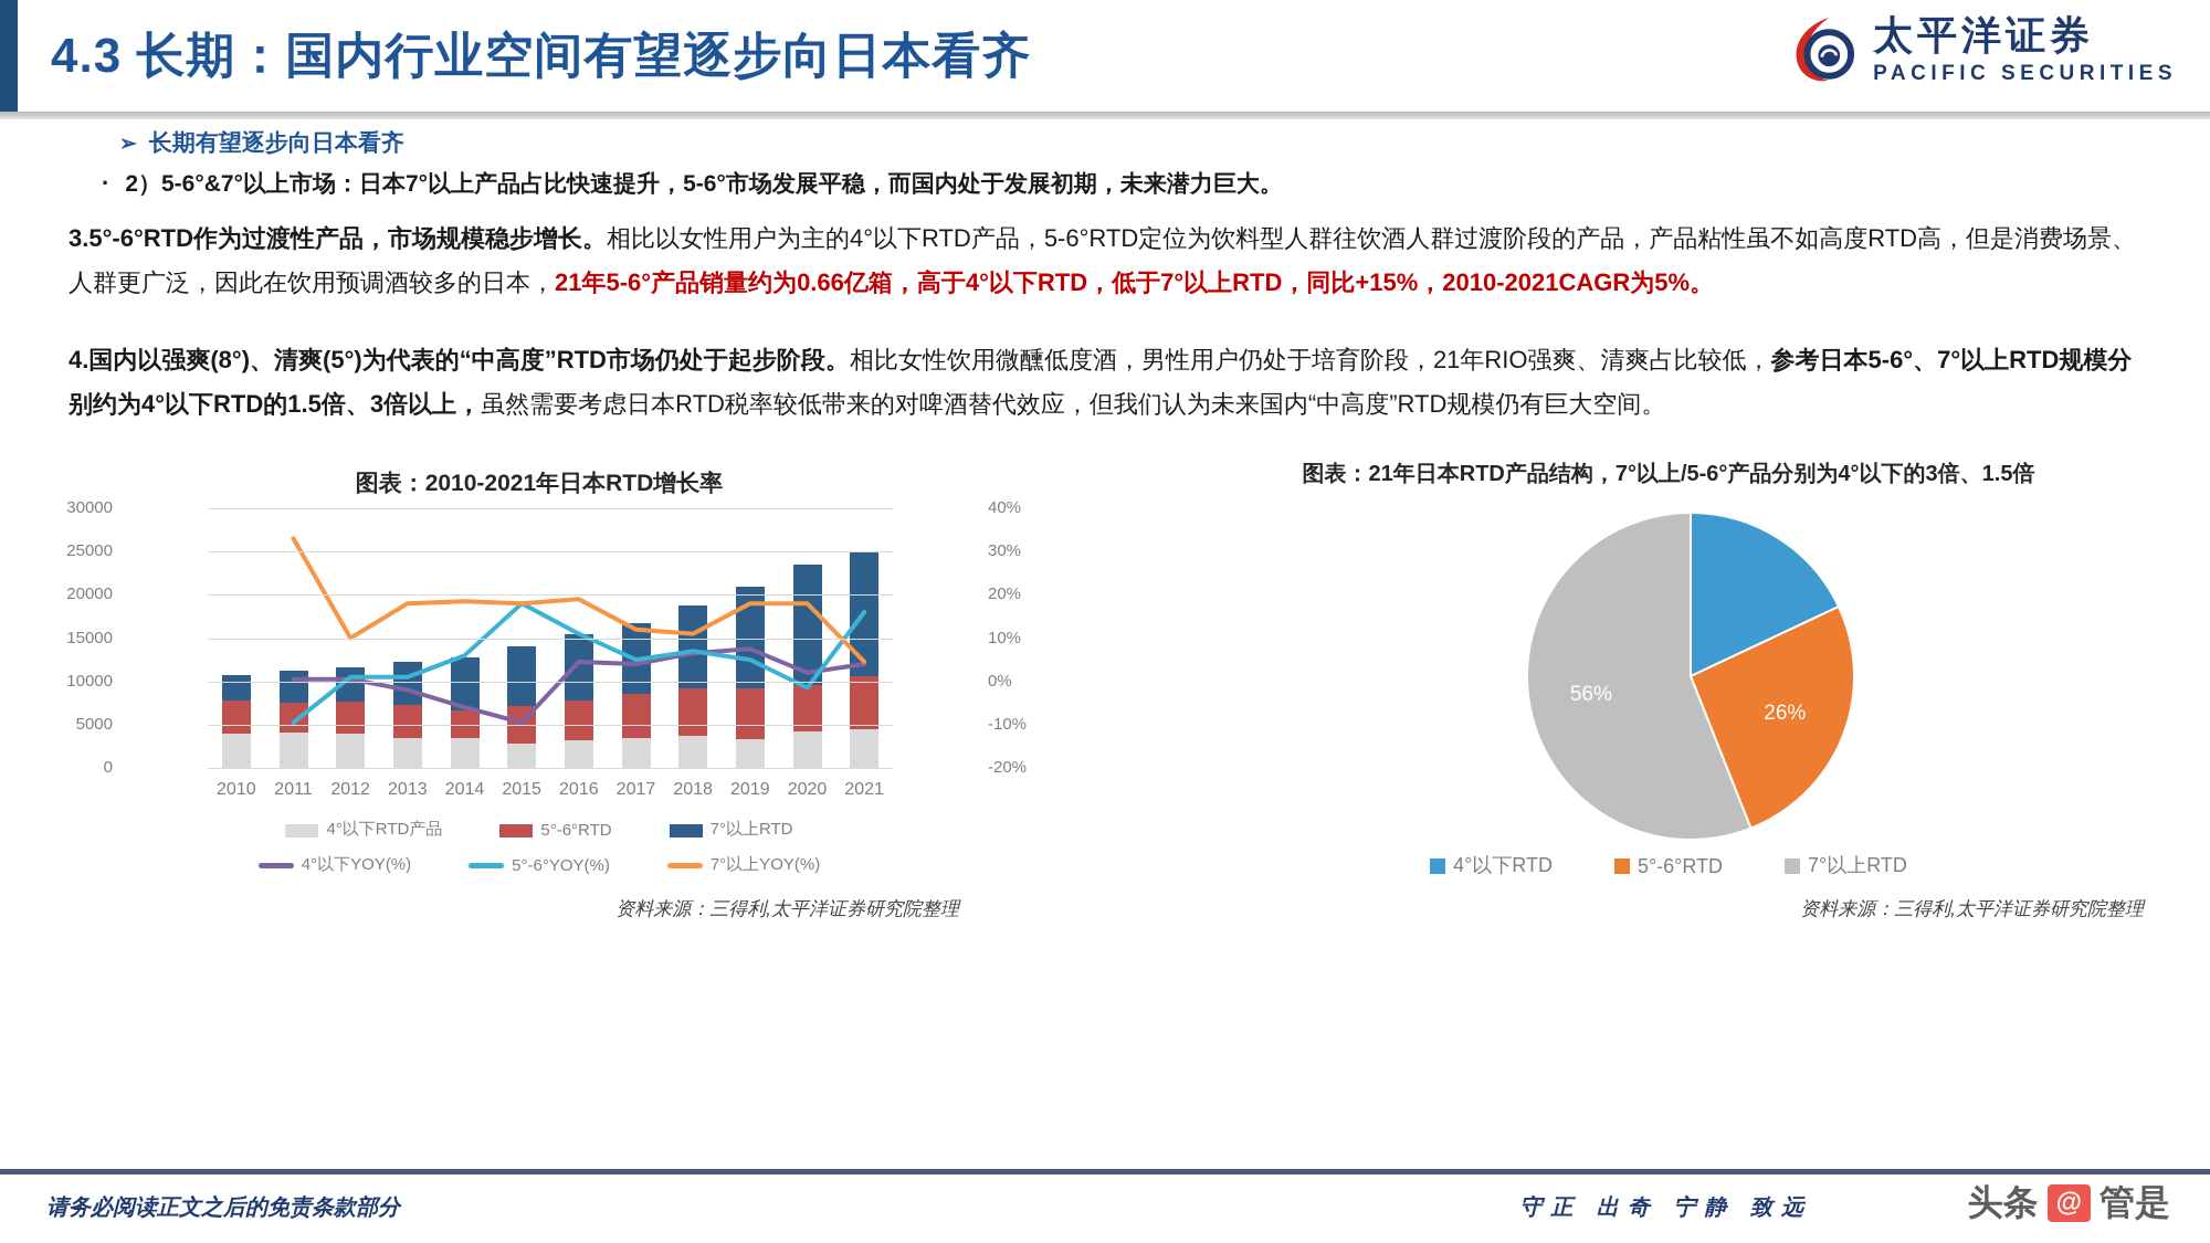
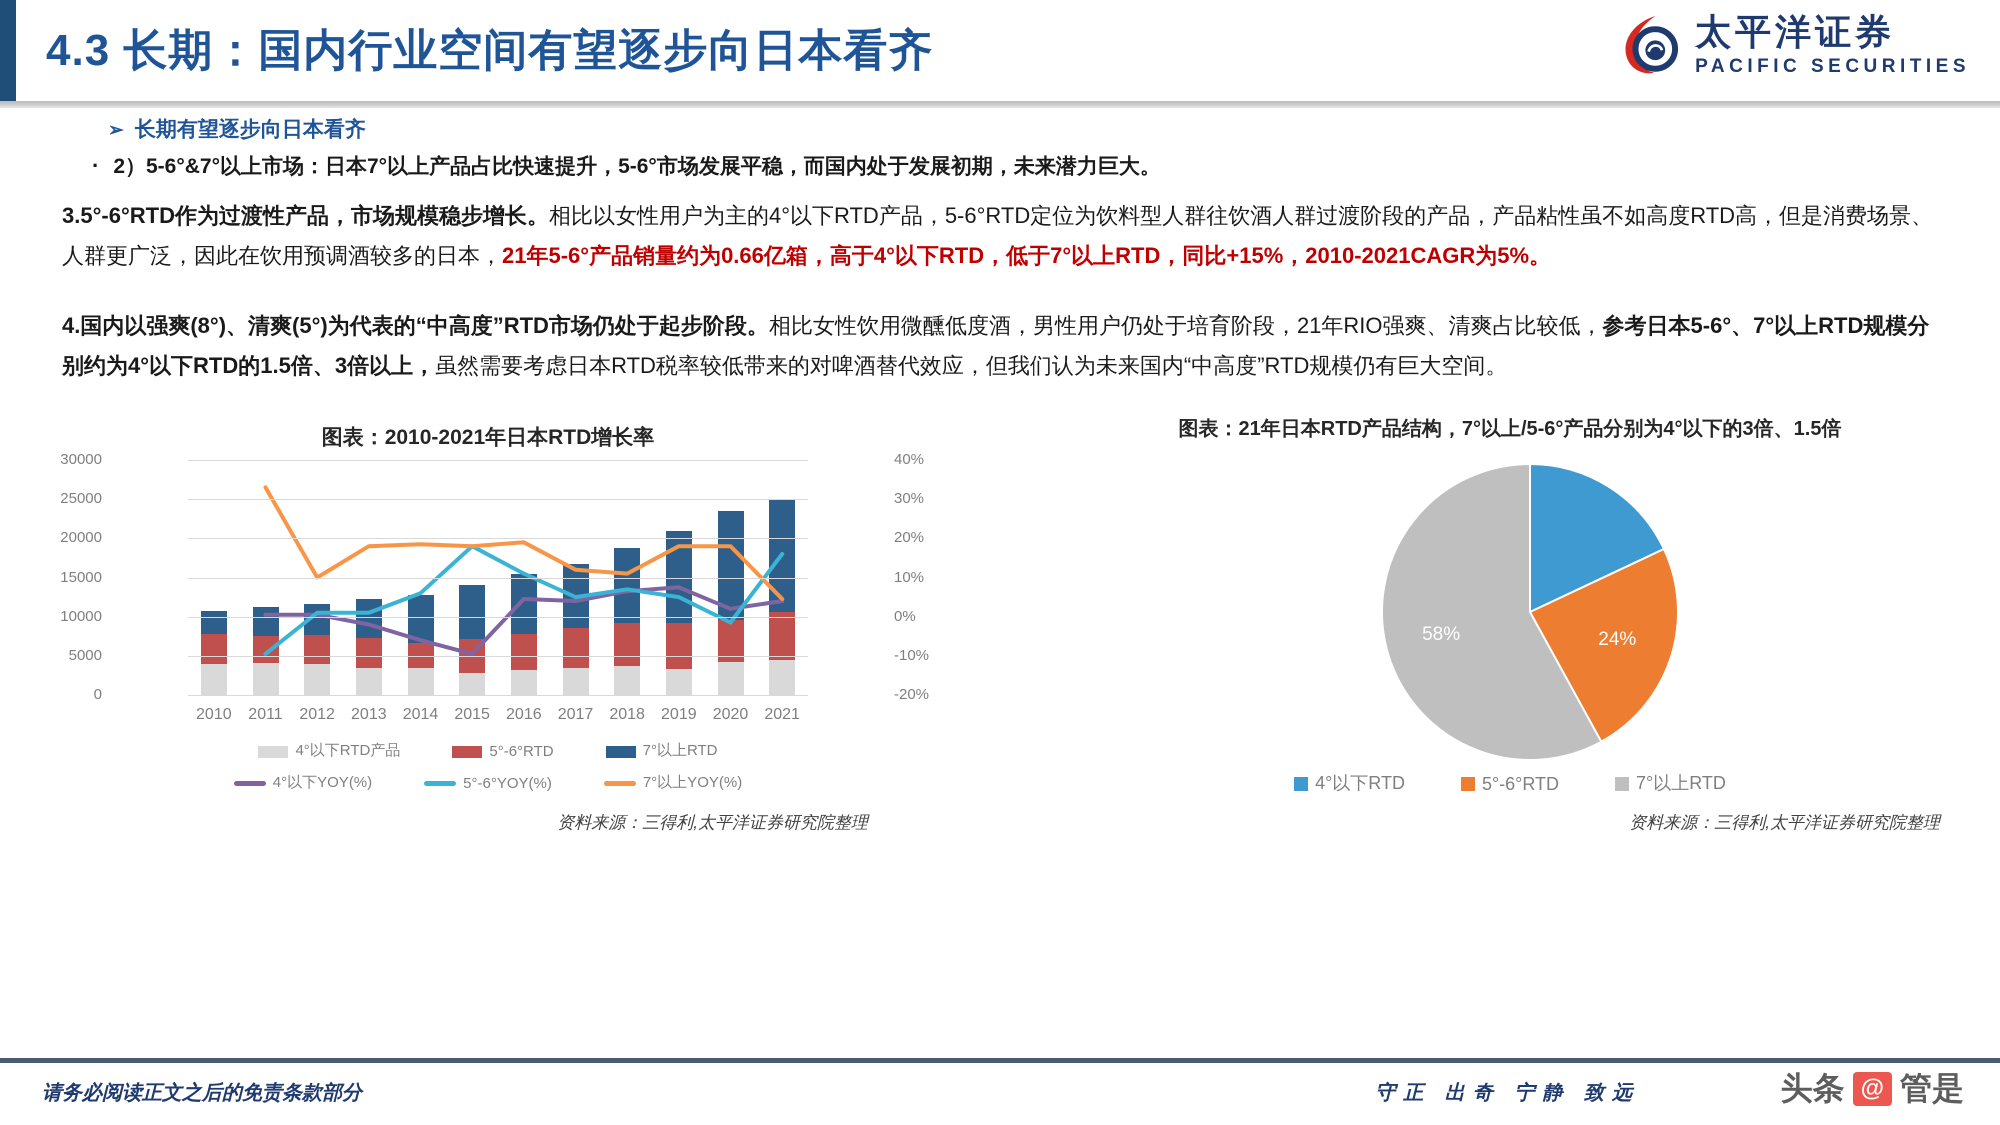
图表：21年日本RTD产品结构，7°以上/5-6°产品分别为4°以下的3倍、1.5倍/5°-6°RTD: 26% -> 24%
图表：21年日本RTD产品结构，7°以上/5-6°产品分别为4°以下的3倍、1.5倍/7°以上RTD: 56% -> 58%
